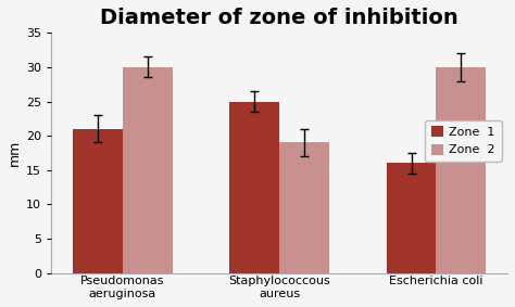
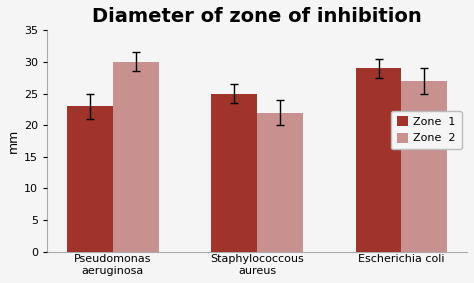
Zone 1/Pseudomonas aeruginosa: 21 -> 23
Zone 2/Staphylococcous aureus: 19 -> 22
Zone 1/Escherichia coli: 16 -> 29
Zone 2/Escherichia coli: 30 -> 27
